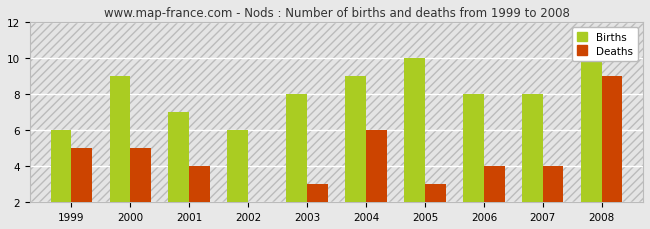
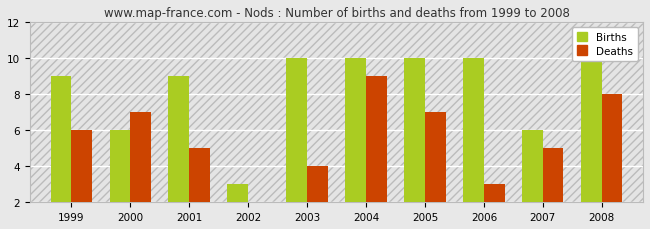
Births/1999: 6 -> 9
Deaths/1999: 5 -> 6
Births/2000: 9 -> 6
Deaths/2000: 5 -> 7
Births/2001: 7 -> 9
Deaths/2001: 4 -> 5
Births/2002: 6 -> 3
Births/2003: 8 -> 10
Deaths/2003: 3 -> 4
Births/2004: 9 -> 10
Deaths/2004: 6 -> 9
Deaths/2005: 3 -> 7
Births/2006: 8 -> 10
Deaths/2006: 4 -> 3
Births/2007: 8 -> 6
Deaths/2007: 4 -> 5
Deaths/2008: 9 -> 8
